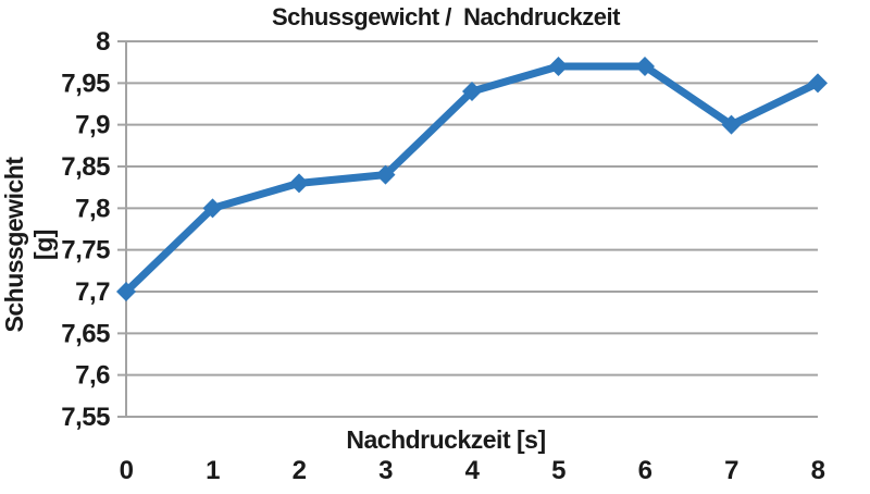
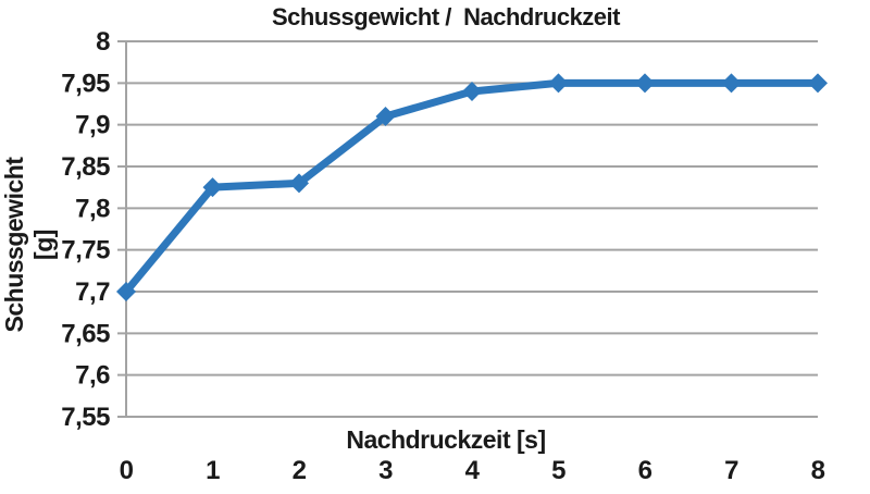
1: 7,80 -> 7,83
3: 7,84 -> 7,91
5: 7,97 -> 7,95
6: 7,97 -> 7,95
7: 7,90 -> 7,95
